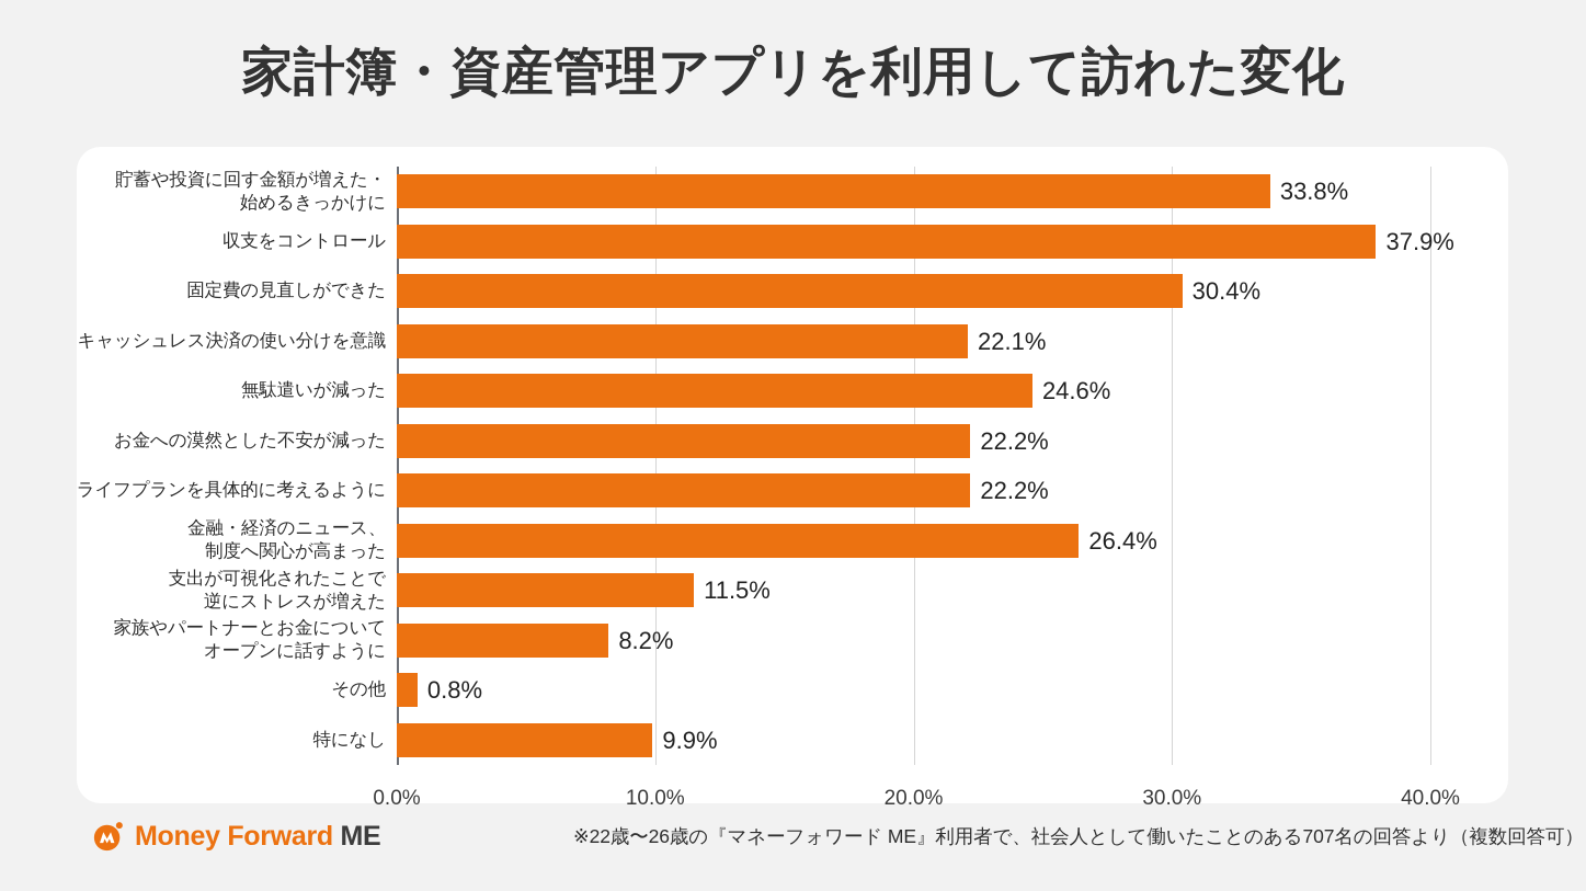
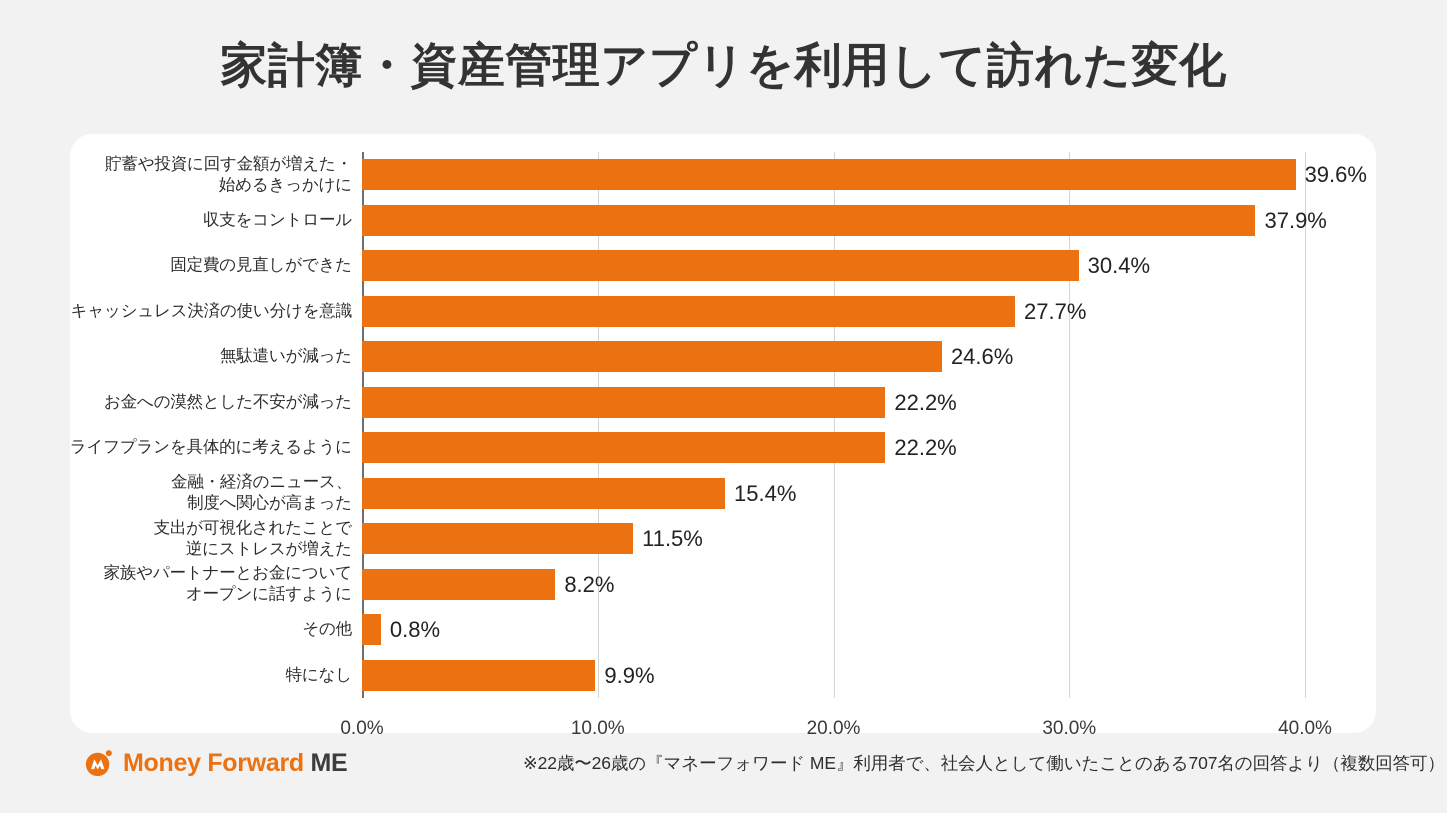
貯蓄や投資に回す金額が増えた・始めるきっかけに: 33.8% -> 39.6%
キャッシュレス決済の使い分けを意識: 22.1% -> 27.7%
金融・経済のニュース、制度へ関心が高まった: 26.4% -> 15.4%
